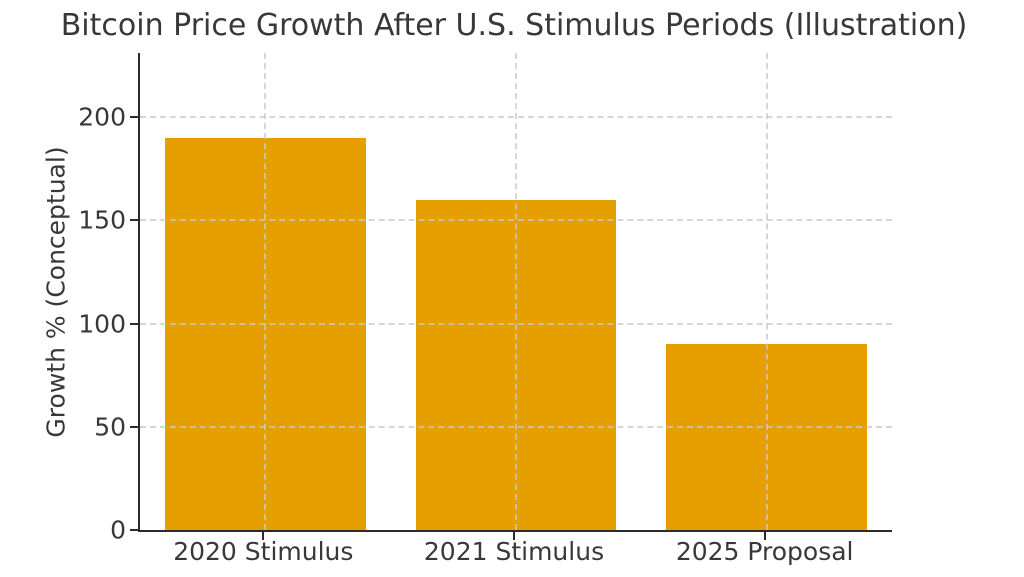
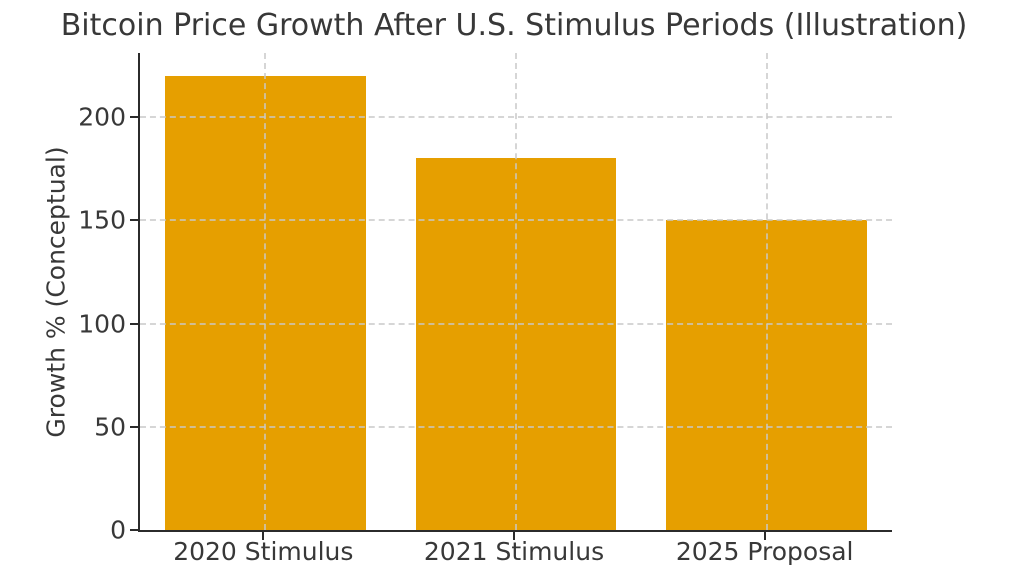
2020 Stimulus: 190 -> 220
2021 Stimulus: 160 -> 180
2025 Proposal: 90 -> 150
